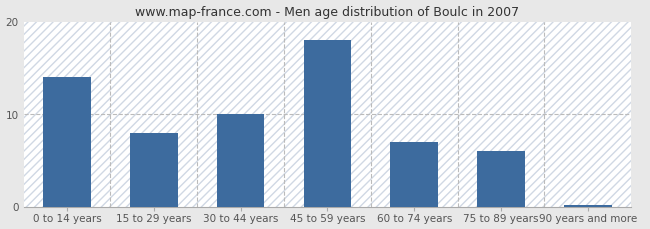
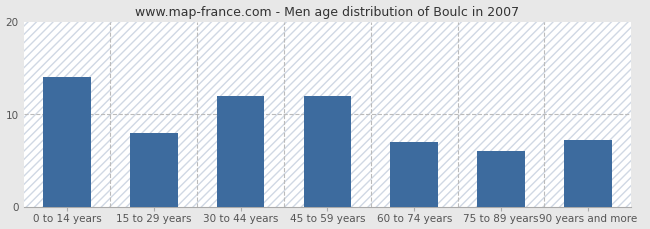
30 to 44 years: 10.0 -> 12.0
45 to 59 years: 18.0 -> 12.0
90 years and more: 0.2 -> 7.2
